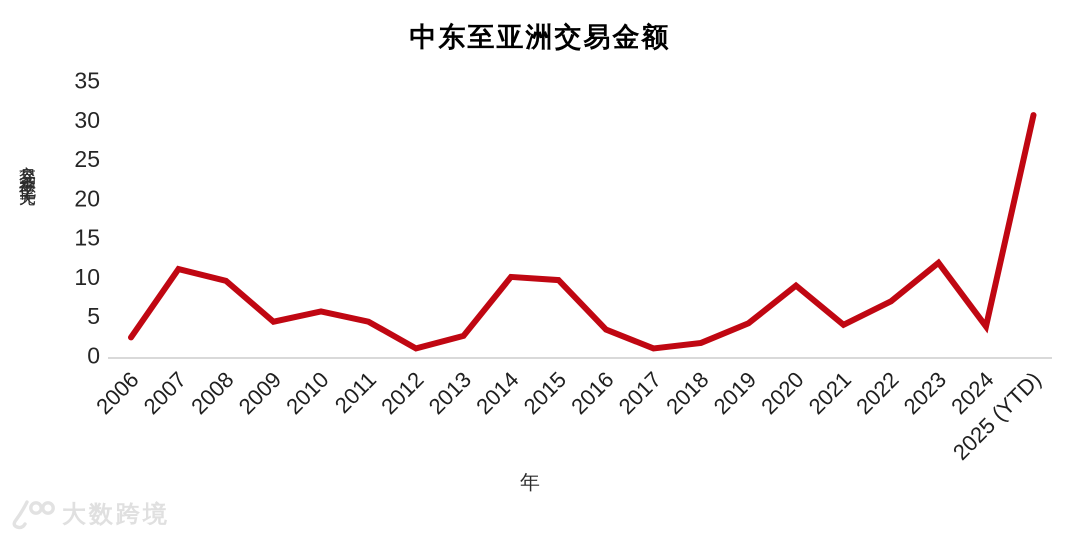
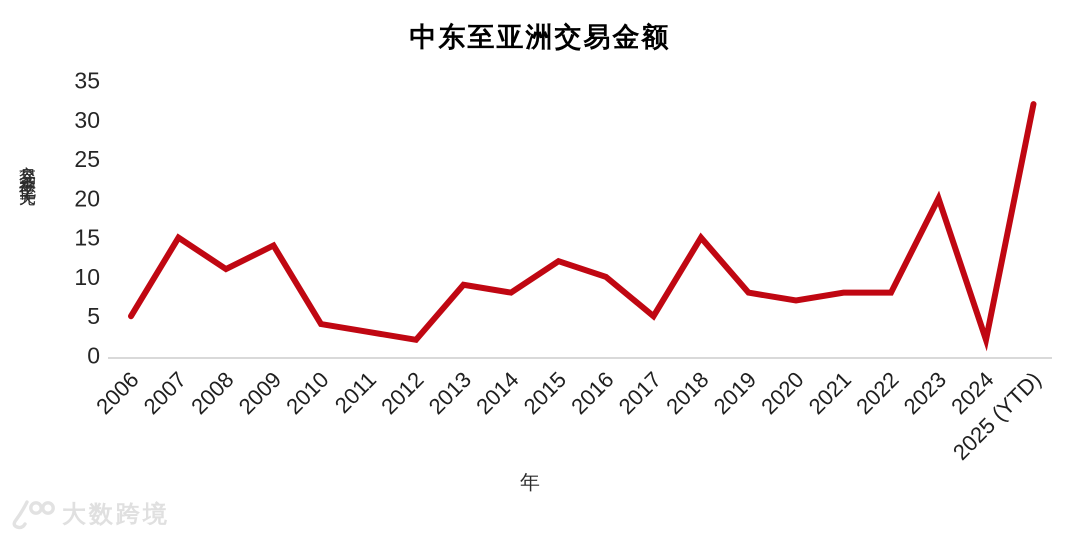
2006: 2 -> 5
2007: 11 -> 15
2008: 10 -> 11
2009: 4 -> 14
2010: 6 -> 4
2011: 4 -> 3
2012: 1 -> 2
2013: 2 -> 9
2014: 10 -> 8
2015: 10 -> 12
2016: 3 -> 10
2017: 1 -> 5
2018: 2 -> 15
2019: 4 -> 8
2020: 9 -> 7
2021: 4 -> 8
2022: 7 -> 8
2023: 12 -> 20
2024: 4 -> 2
2025 (YTD): 31 -> 32
